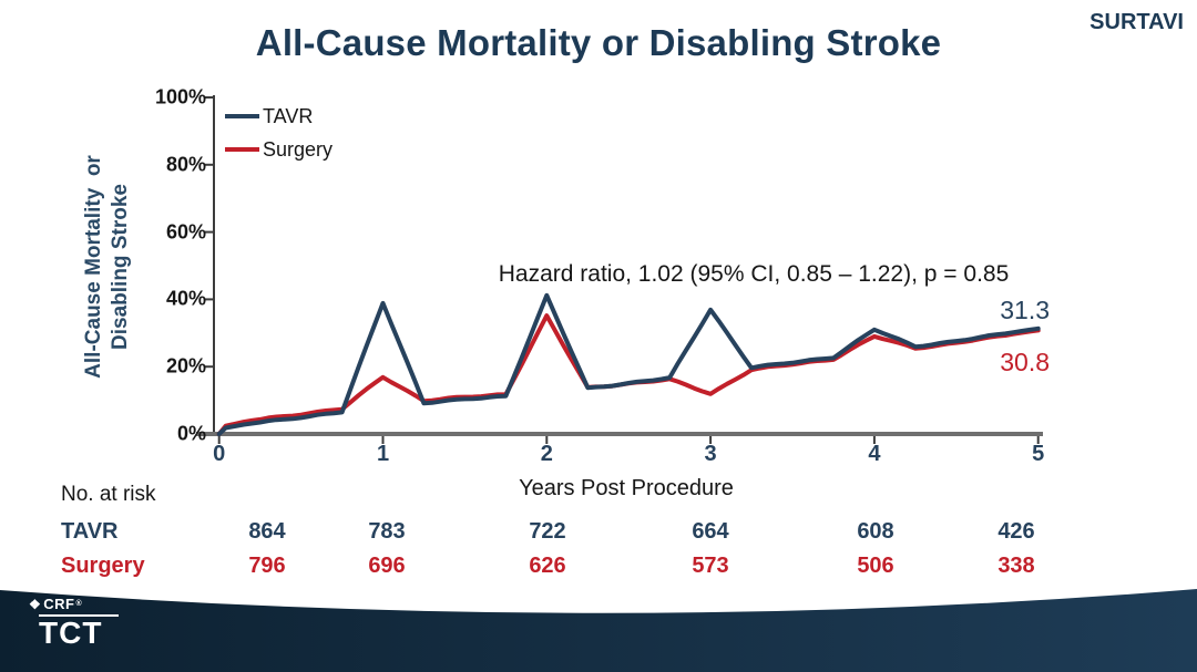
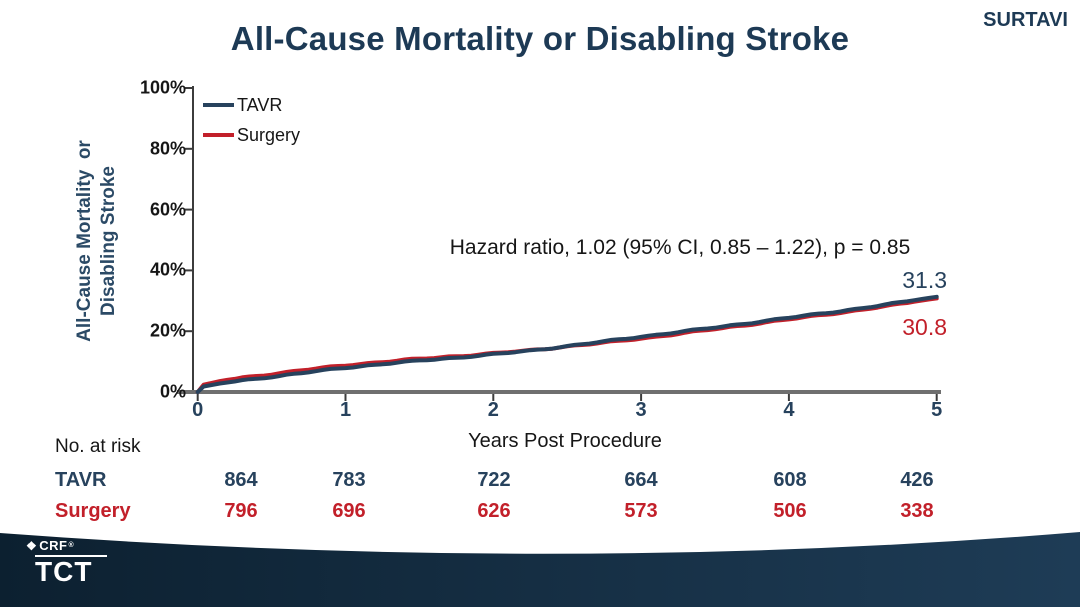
TAVR/1: 39% -> 8%
Surgery/1: 17% -> 9%
TAVR/2: 41% -> 12%
Surgery/2: 35% -> 13%
TAVR/3: 37% -> 18%
Surgery/3: 12% -> 18%
TAVR/4: 31% -> 24%
Surgery/4: 29% -> 24%
